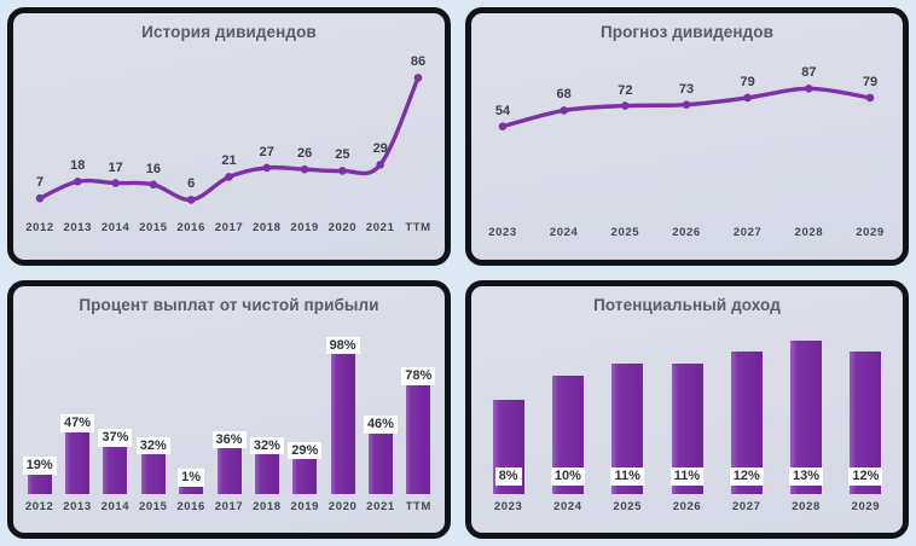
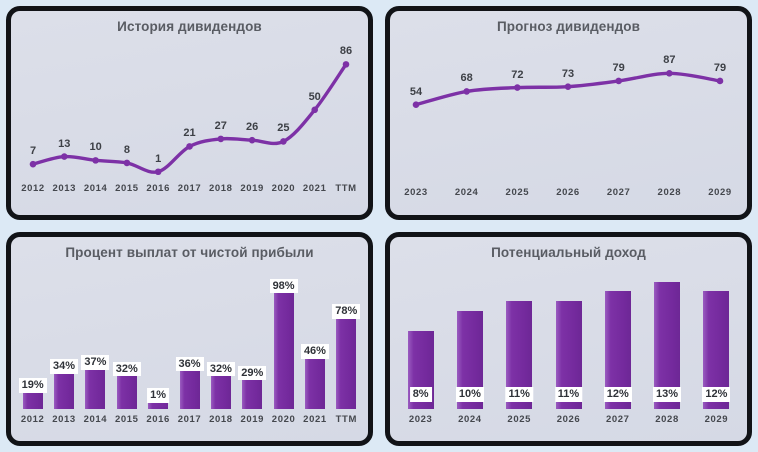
История дивидендов/2013: 18 -> 13
История дивидендов/2014: 17 -> 10
История дивидендов/2015: 16 -> 8
История дивидендов/2016: 6 -> 1
История дивидендов/2021: 29 -> 50
Процент выплат от чистой прибыли/2013: 47% -> 34%
